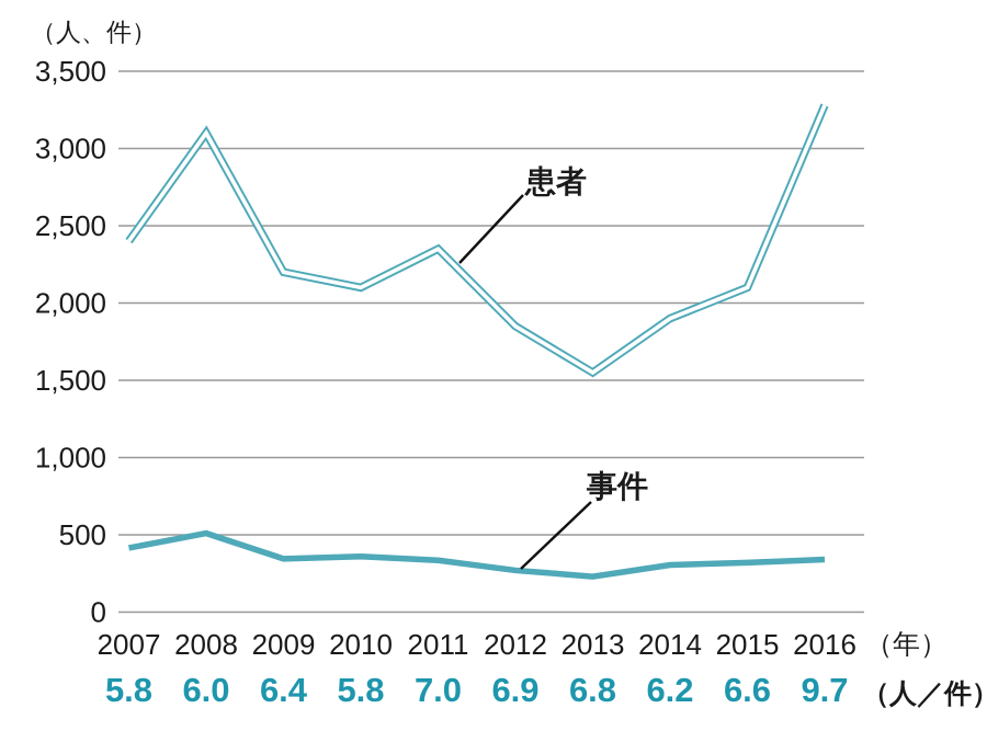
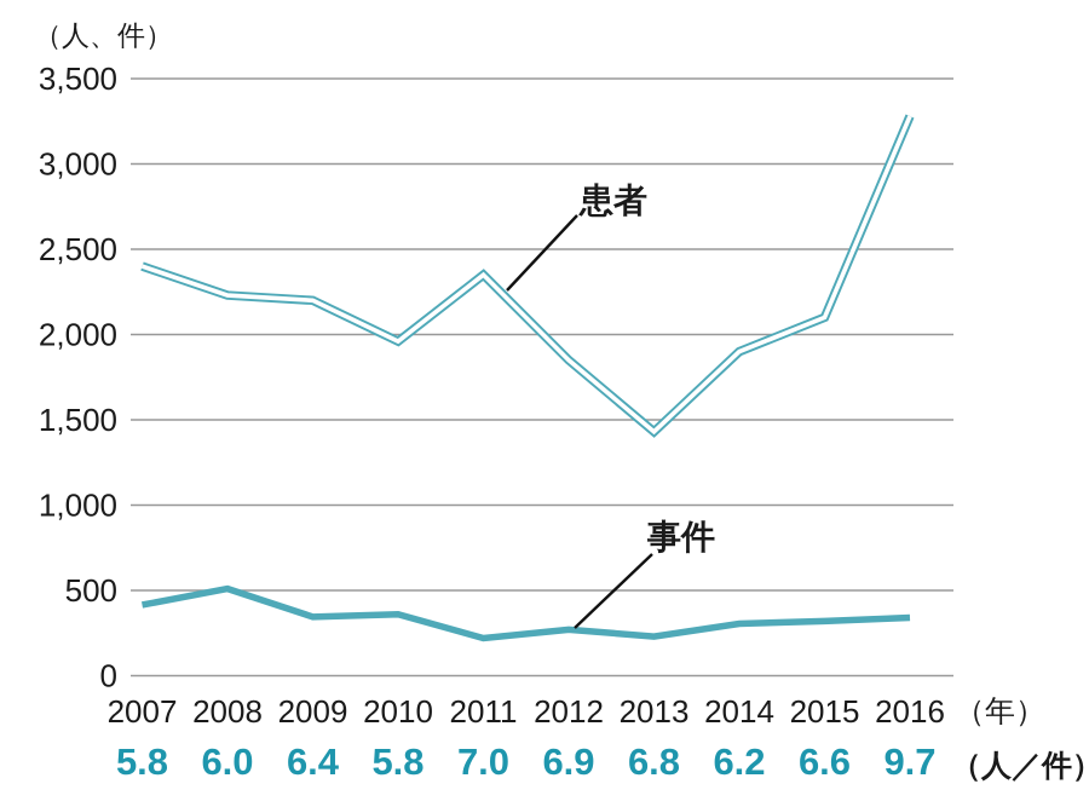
患者/2008: 3100 -> 2230
患者/2010: 2100 -> 1960
事件/2011: 340 -> 220
患者/2013: 1550 -> 1430
